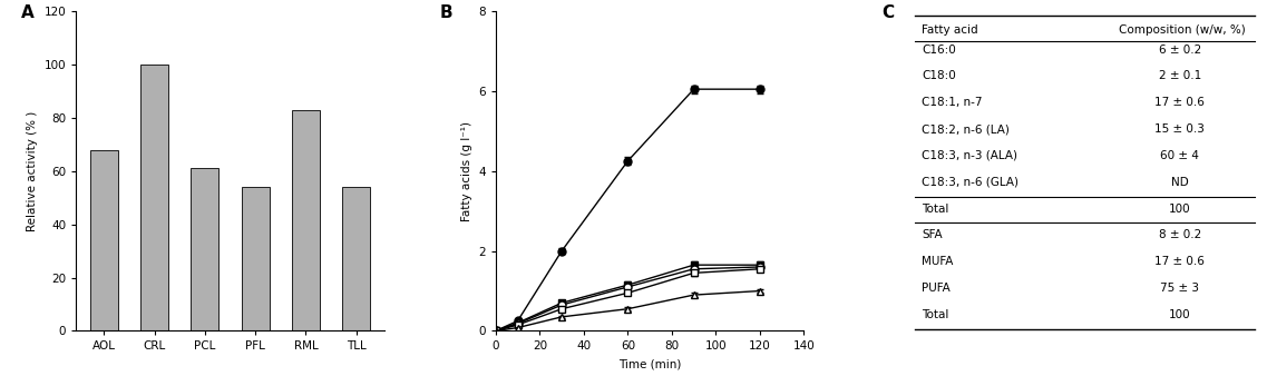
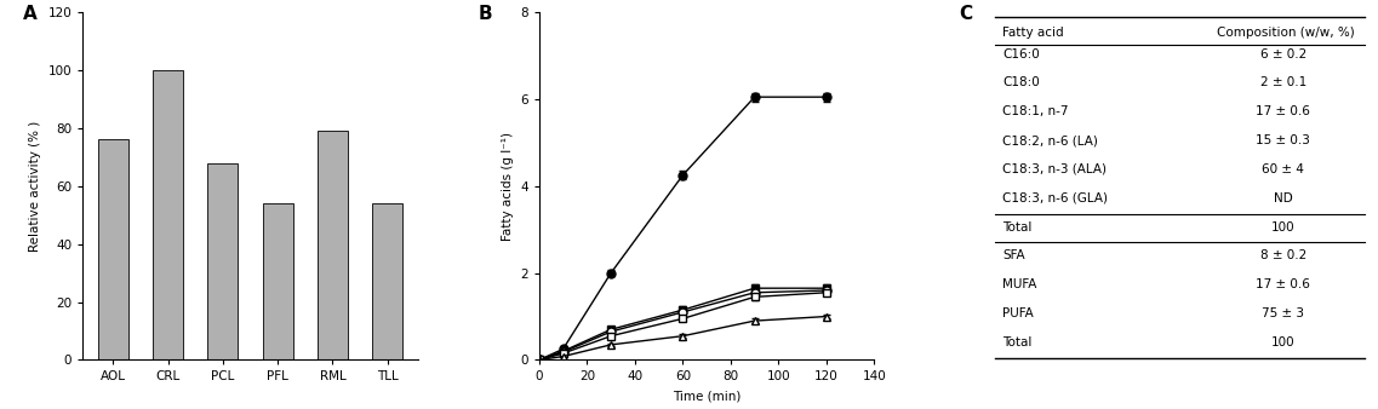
AOL: 68 -> 76
PCL: 61 -> 68
RML: 83 -> 79
